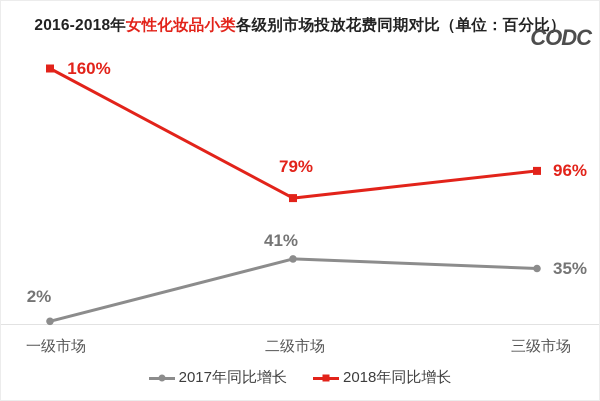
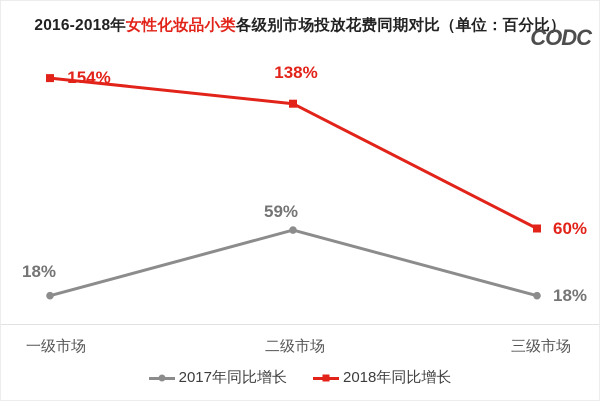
2017年同比增长/一级市场: 2% -> 18%
2018年同比增长/一级市场: 160% -> 154%
2017年同比增长/二级市场: 41% -> 59%
2018年同比增长/二级市场: 79% -> 138%
2017年同比增长/三级市场: 35% -> 18%
2018年同比增长/三级市场: 96% -> 60%
